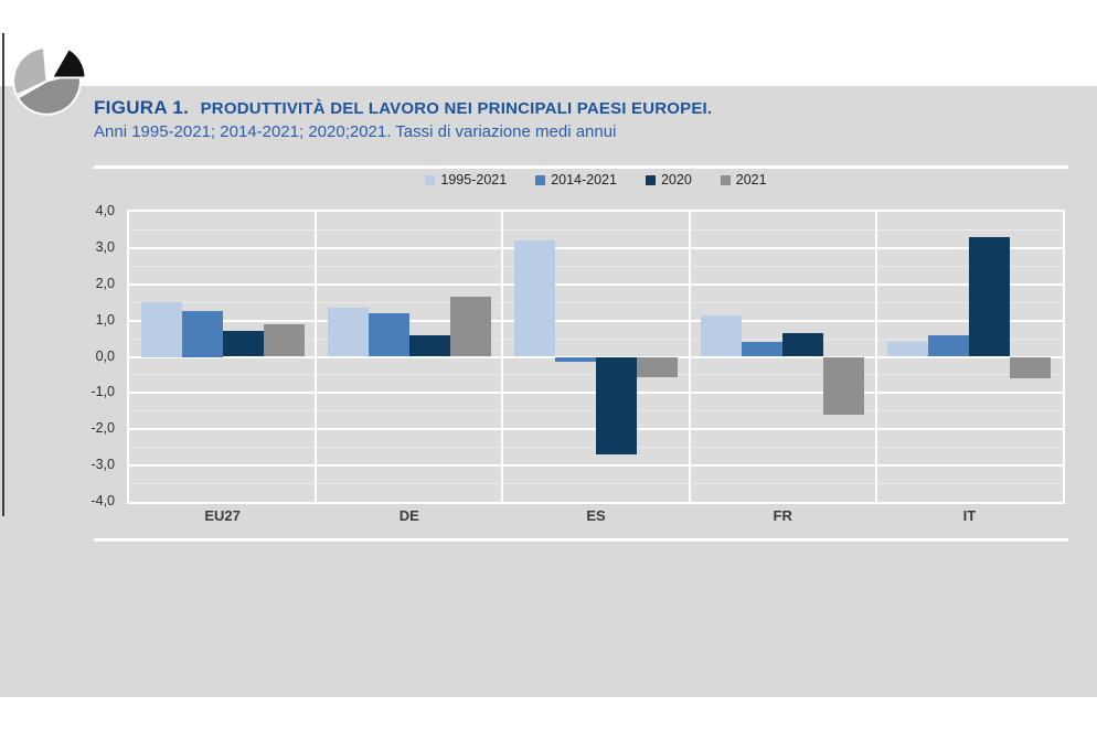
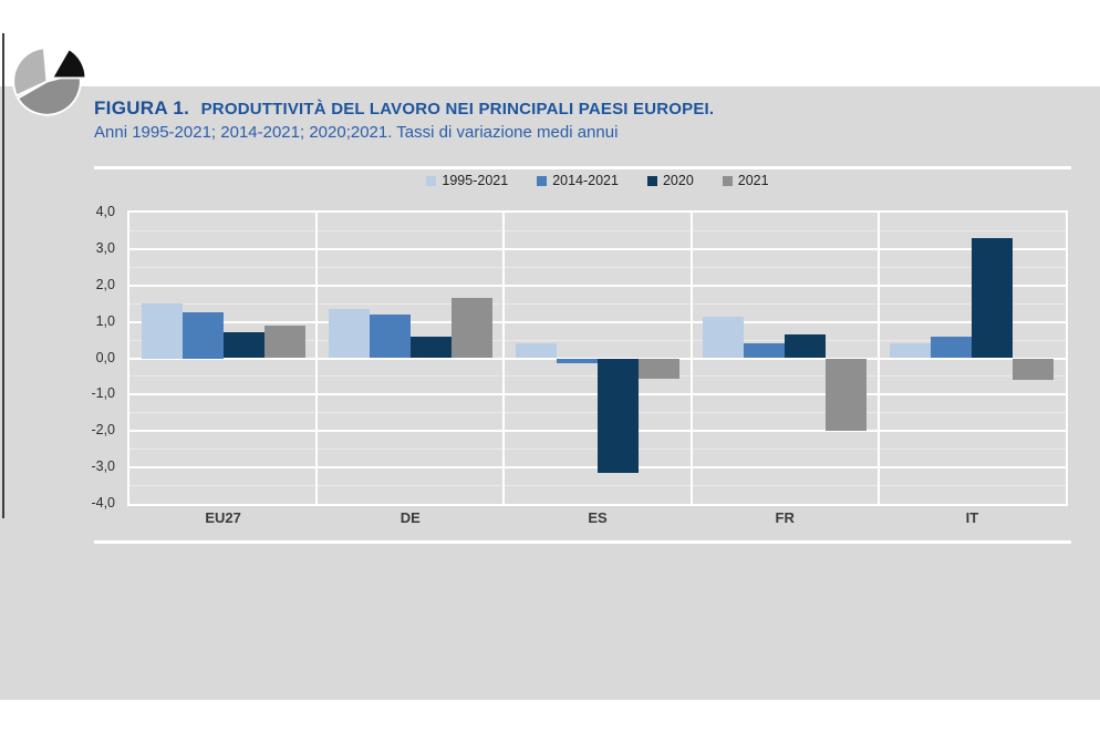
1995-2021/ES: 3,2 -> 0,4
2020/ES: -2,7 -> -3,1
2021/FR: -1,6 -> -2,0
